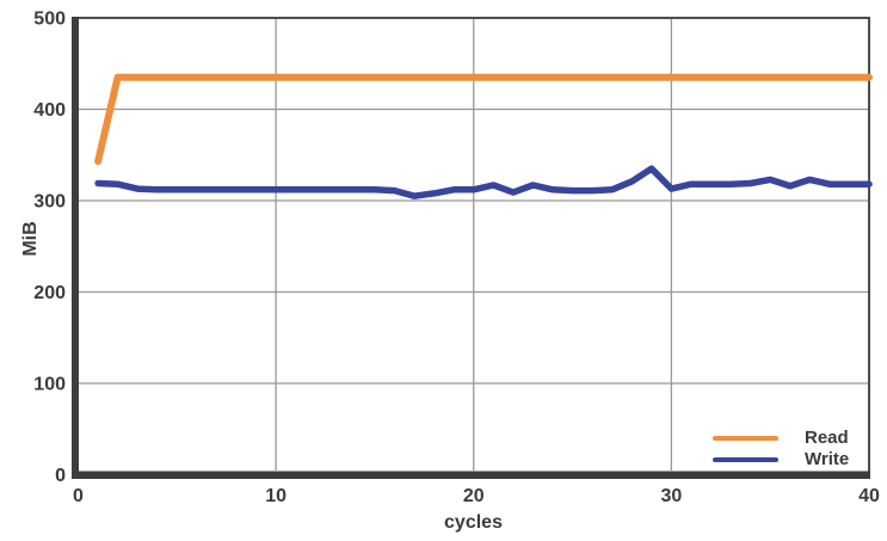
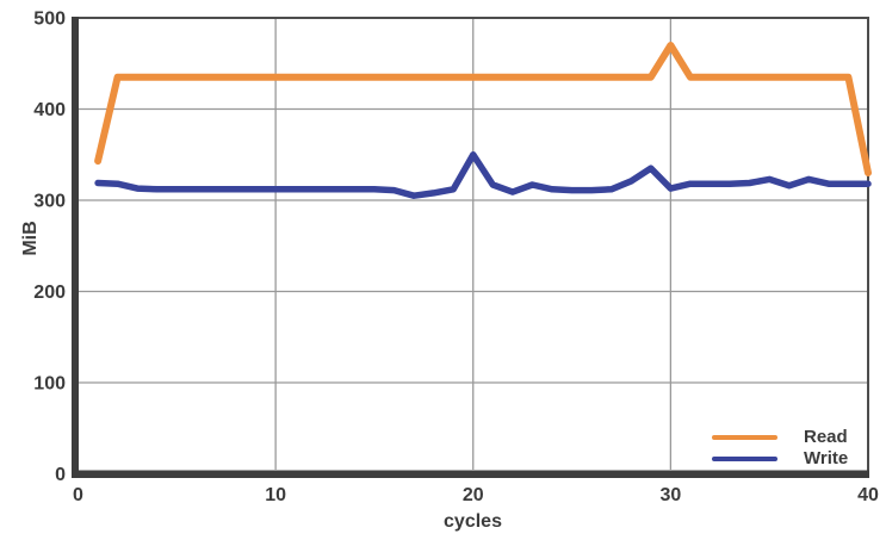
Write/20: 310 -> 350
Read/30: 440 -> 470
Read/40: 440 -> 330
